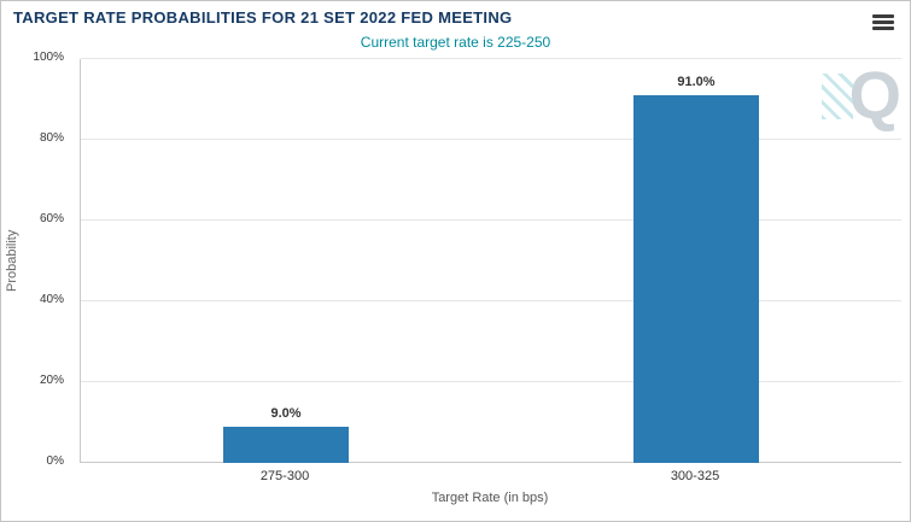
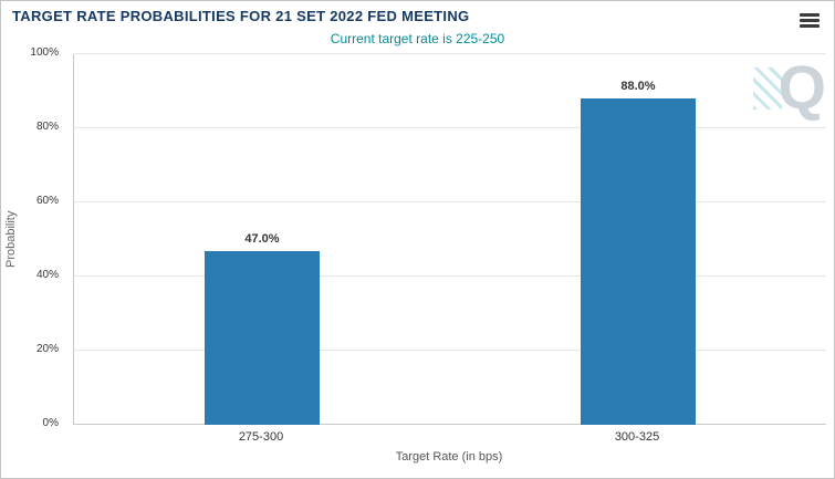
275-300: 9.0% -> 47.0%
300-325: 91.0% -> 88.0%
